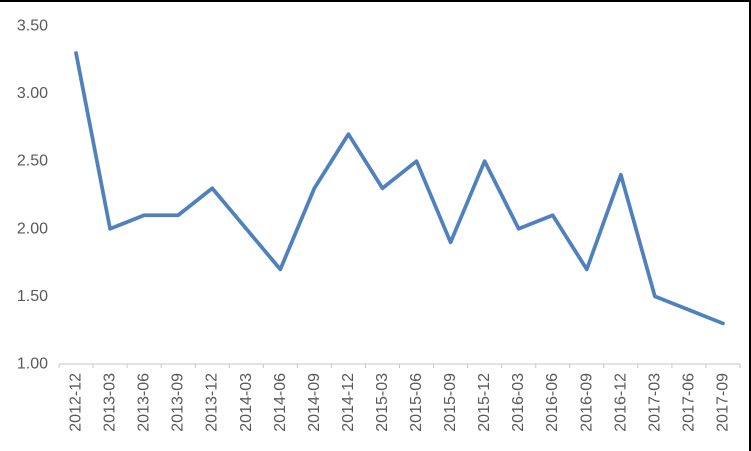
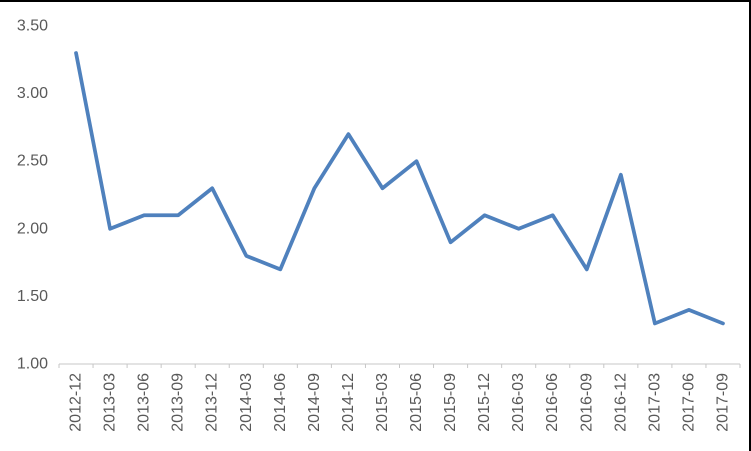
2014-03: 2.0 -> 1.8
2015-12: 2.5 -> 2.1
2017-03: 1.5 -> 1.3
